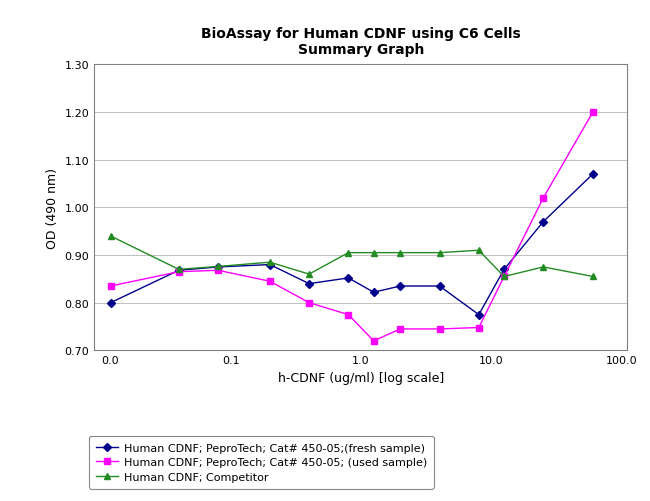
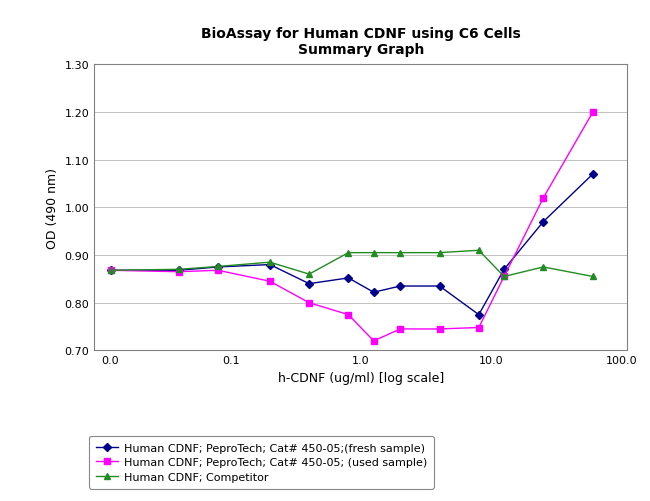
Human CDNF; PeproTech; Cat# 450-05;(fresh sample)/0.0: 0.800 -> 0.868
Human CDNF; PeproTech; Cat# 450-05; (used sample)/0.0: 0.835 -> 0.868
Human CDNF; Competitor/0.0: 0.940 -> 0.868
